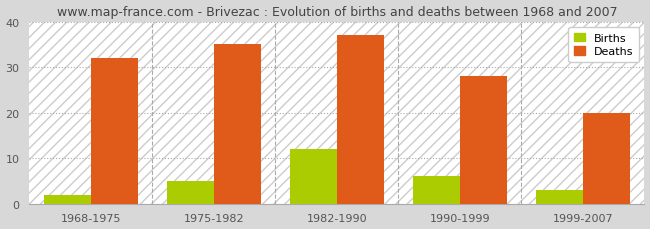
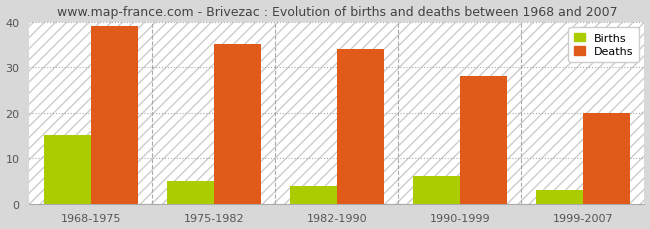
Births/1968-1975: 2 -> 15
Deaths/1968-1975: 32 -> 39
Births/1982-1990: 12 -> 4
Deaths/1982-1990: 37 -> 34
